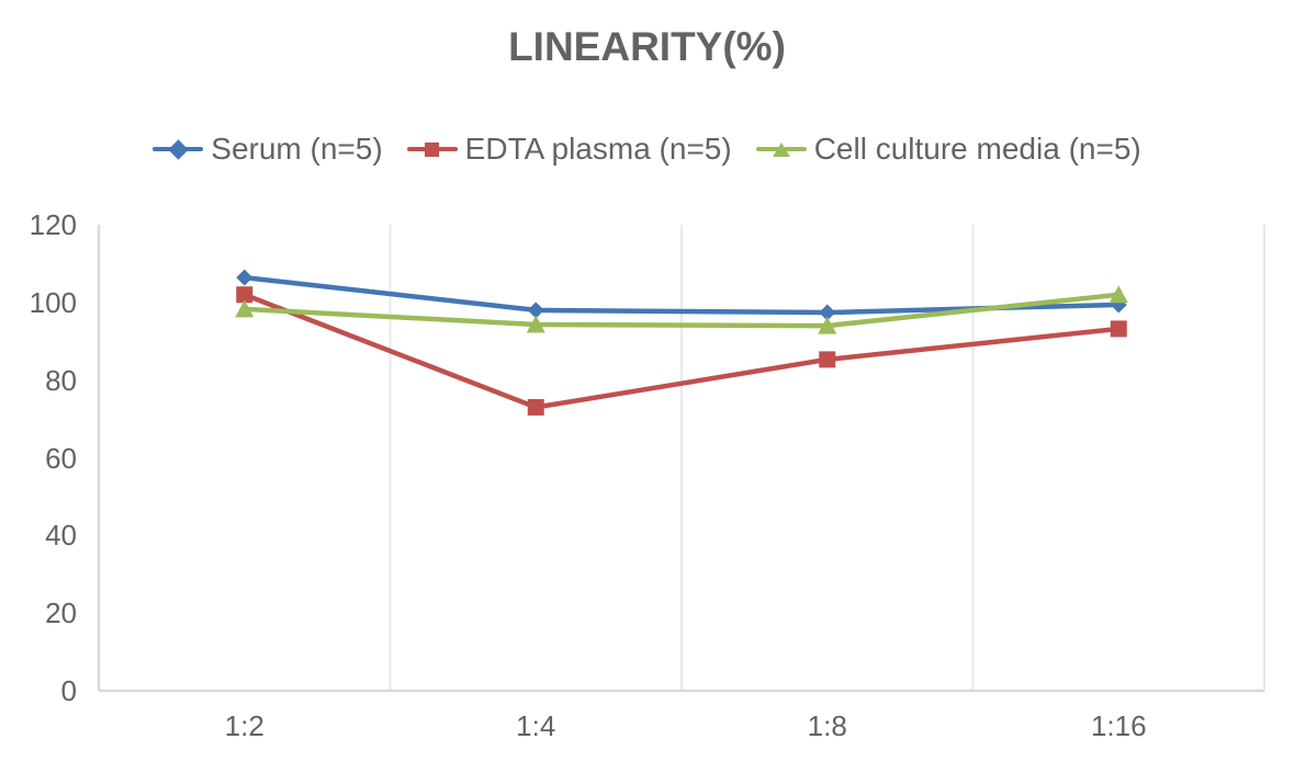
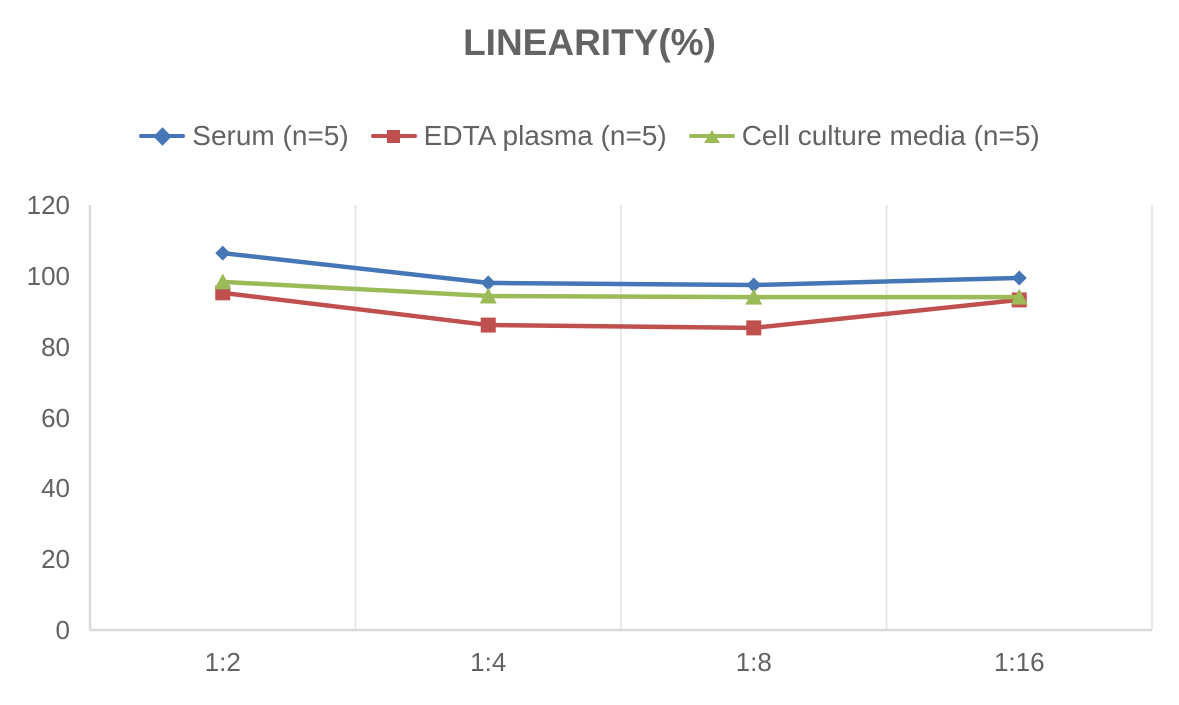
EDTA plasma (n=5)/1:2: 102 -> 95
EDTA plasma (n=5)/1:4: 73 -> 86
Cell culture media (n=5)/1:16: 102 -> 94
